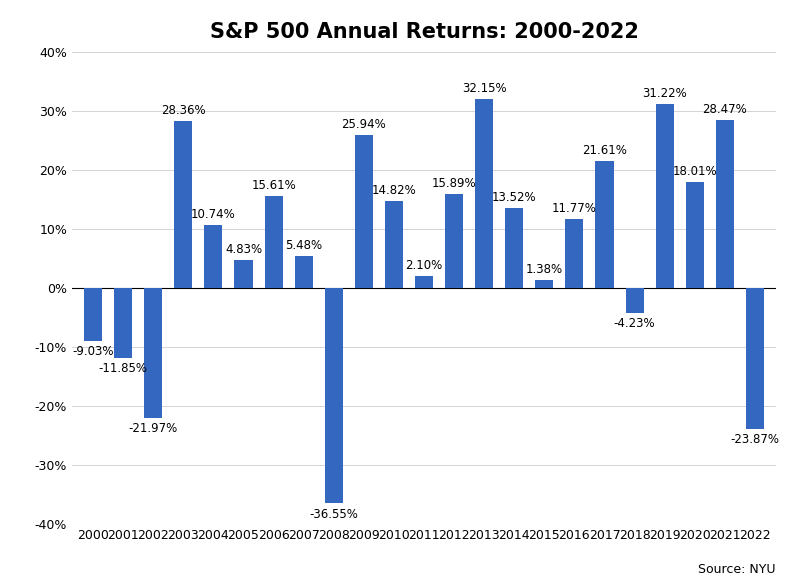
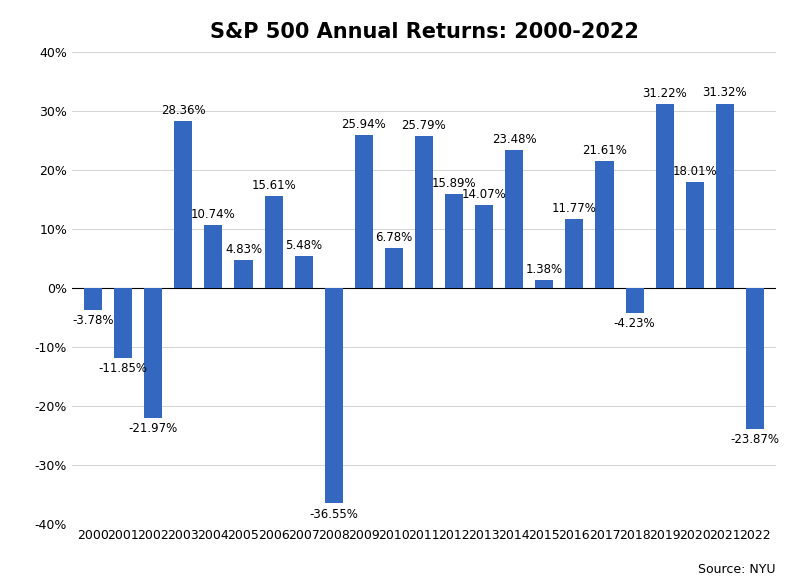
2000: -9.03% -> -3.78%
2010: 14.82% -> 6.78%
2011: 2.10% -> 25.79%
2013: 32.15% -> 14.07%
2014: 13.52% -> 23.48%
2021: 28.47% -> 31.32%
